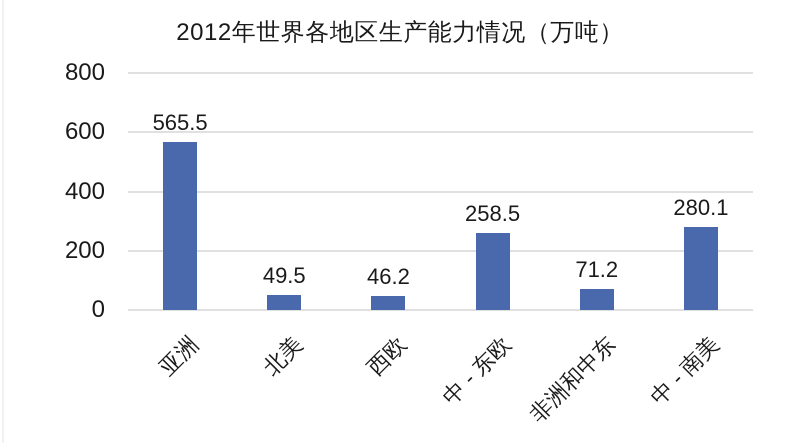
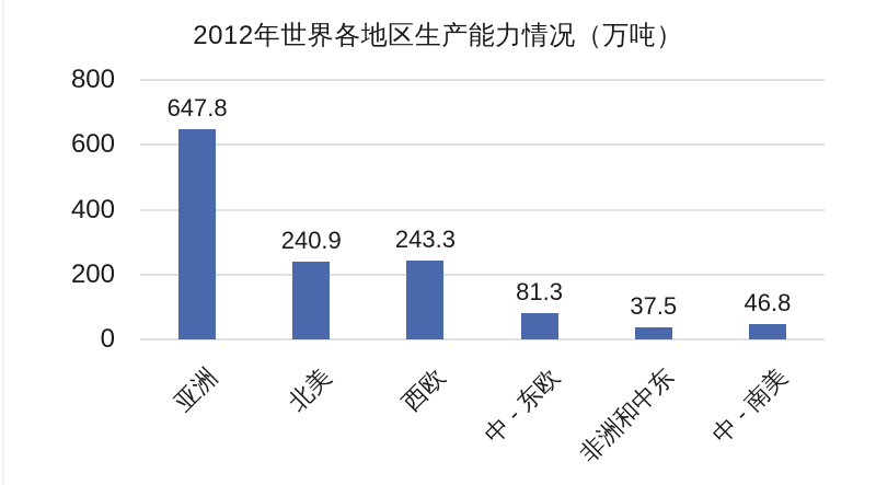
亚洲: 565.5 -> 647.8
北美: 49.5 -> 240.9
西欧: 46.2 -> 243.3
中 - 东欧: 258.5 -> 81.3
非洲和中东: 71.2 -> 37.5
中 - 南美: 280.1 -> 46.8
